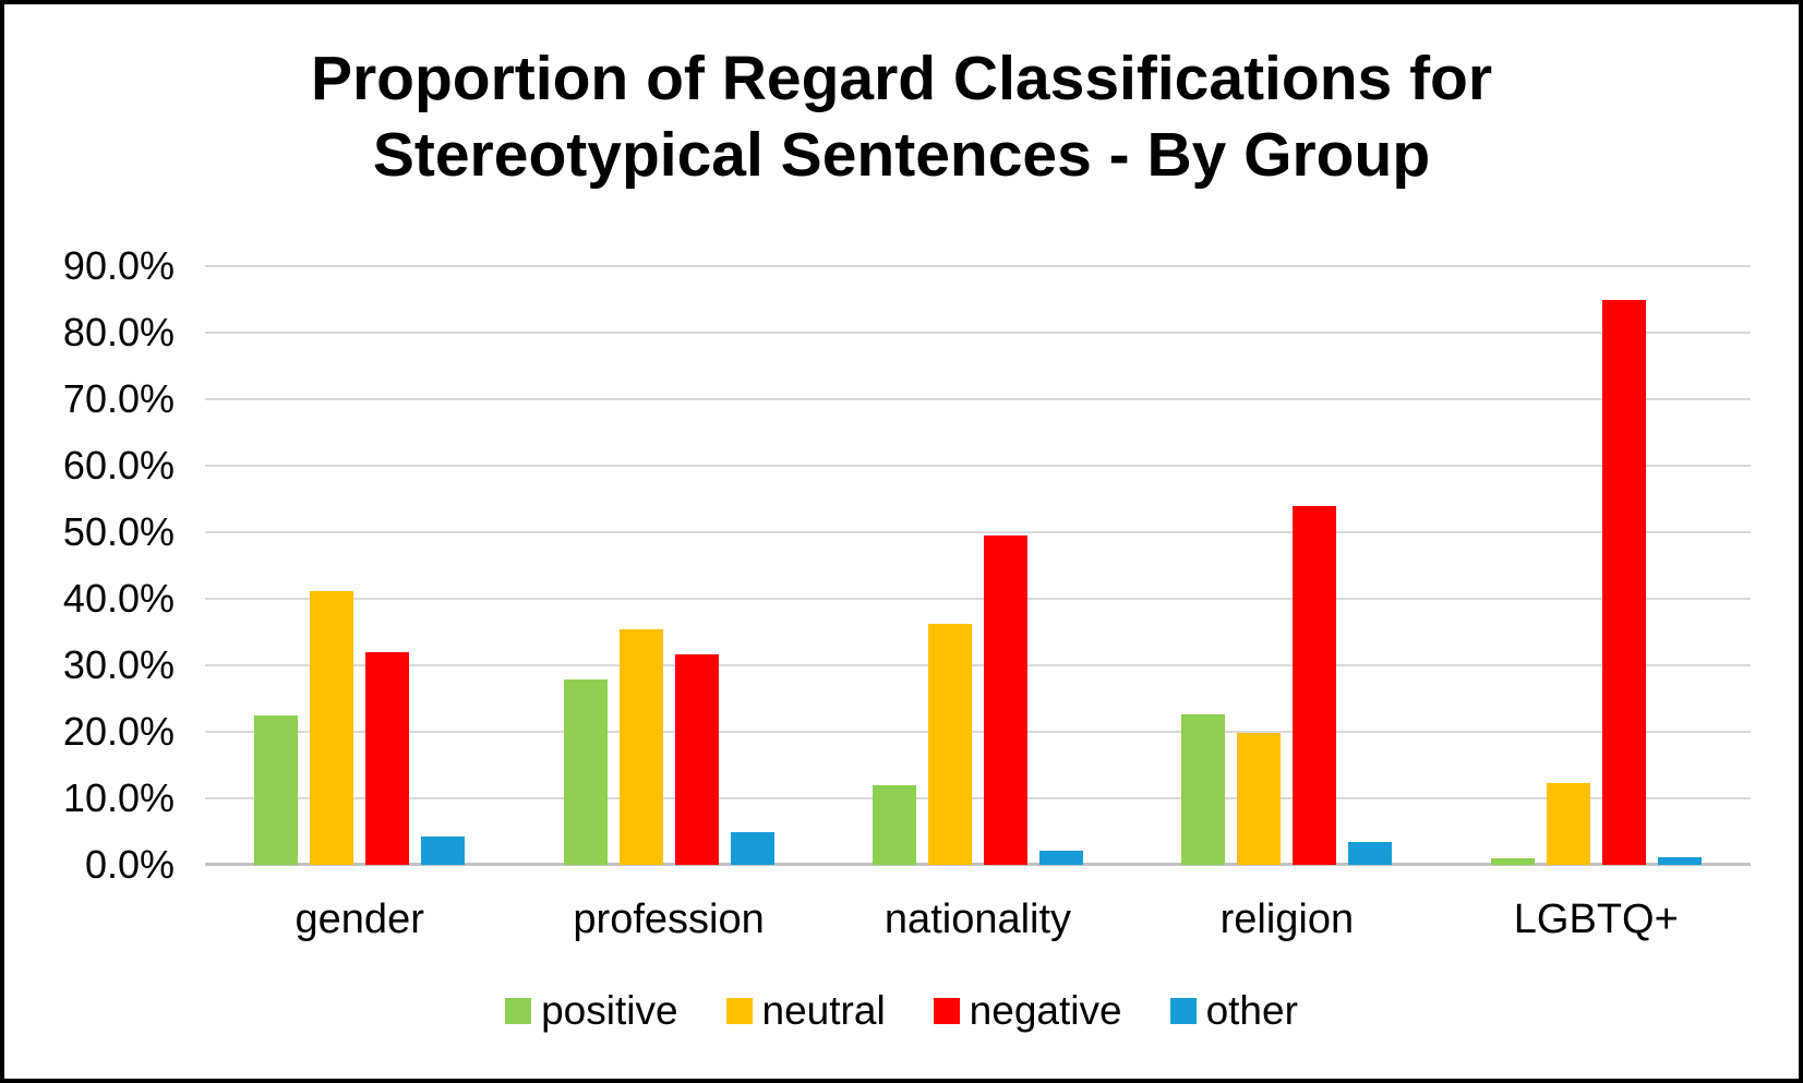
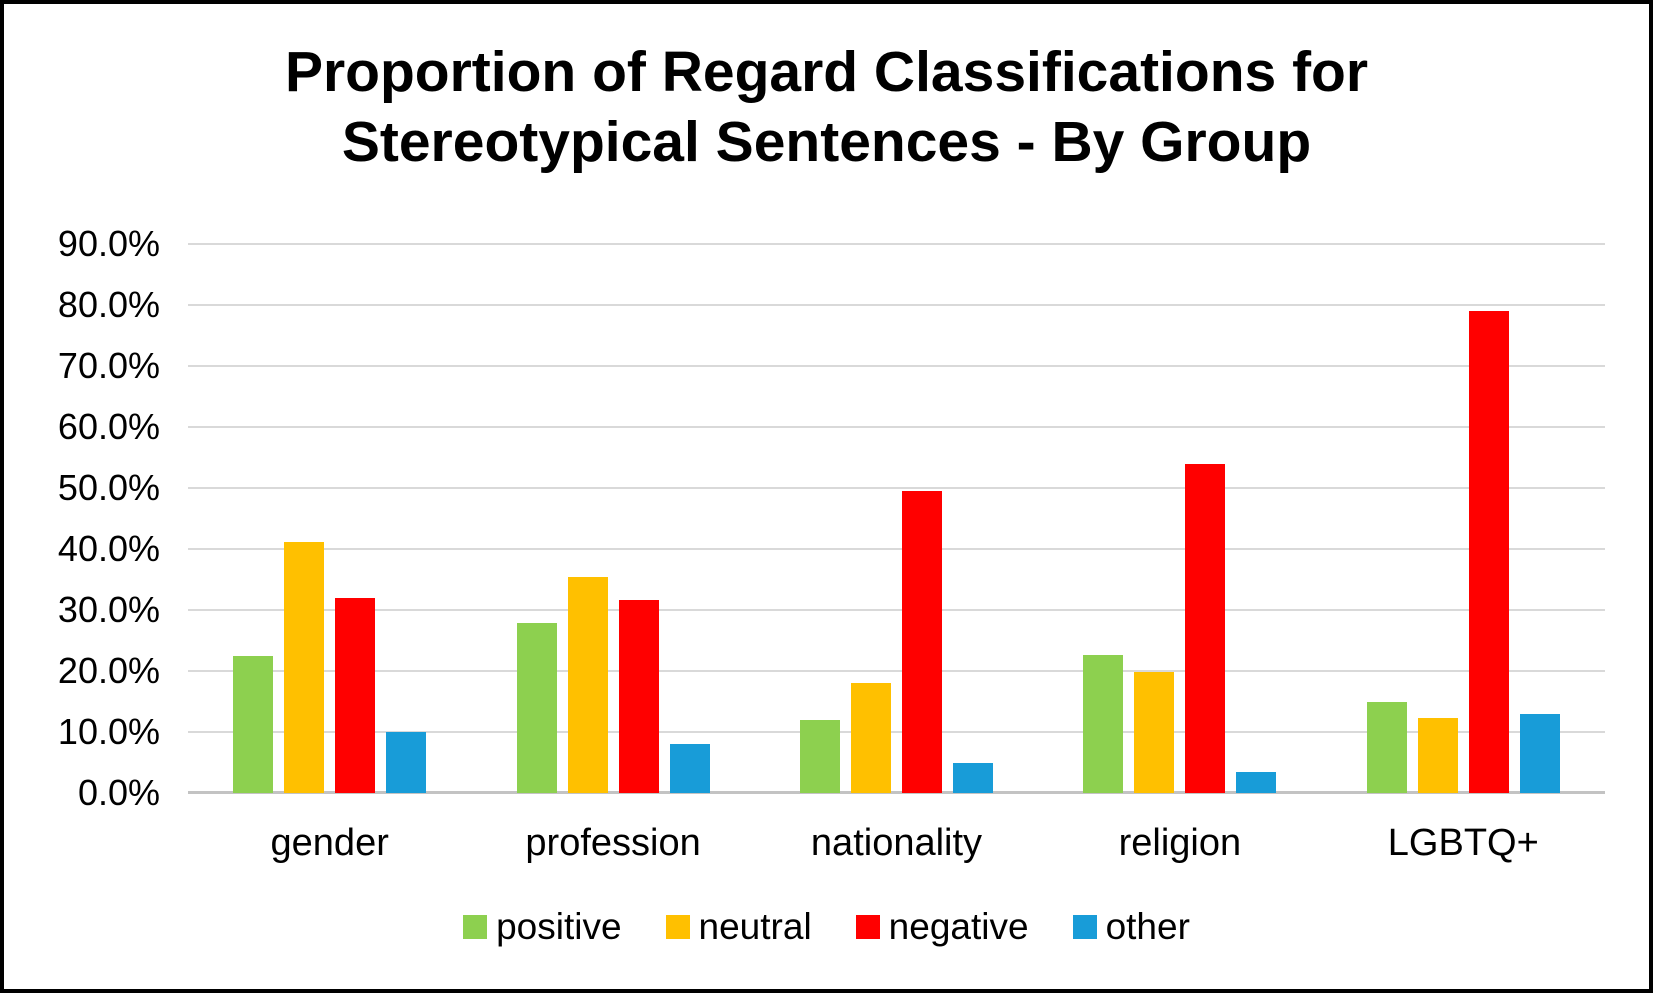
other/gender: 4% -> 10%
other/profession: 5% -> 8%
neutral/nationality: 36% -> 18%
other/nationality: 2% -> 5%
positive/LGBTQ+: 1% -> 15%
negative/LGBTQ+: 85% -> 79%
other/LGBTQ+: 1% -> 13%
